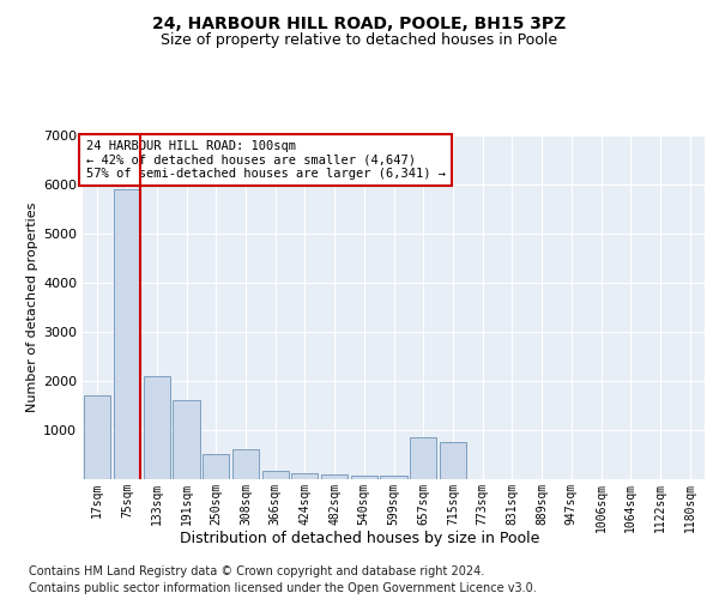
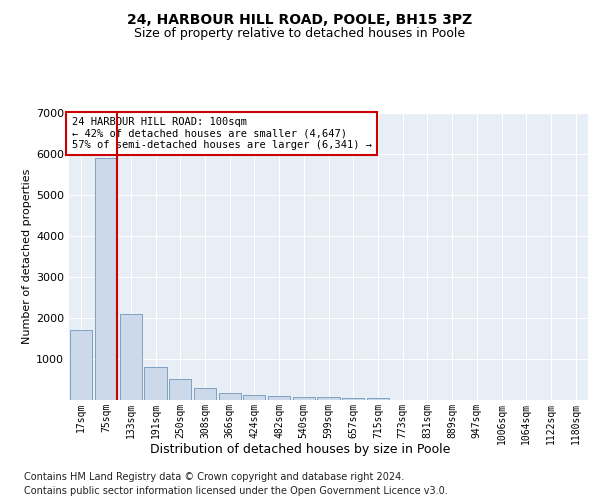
191sqm: 1600 -> 800
308sqm: 600 -> 300
657sqm: 850 -> 60
715sqm: 750 -> 50
